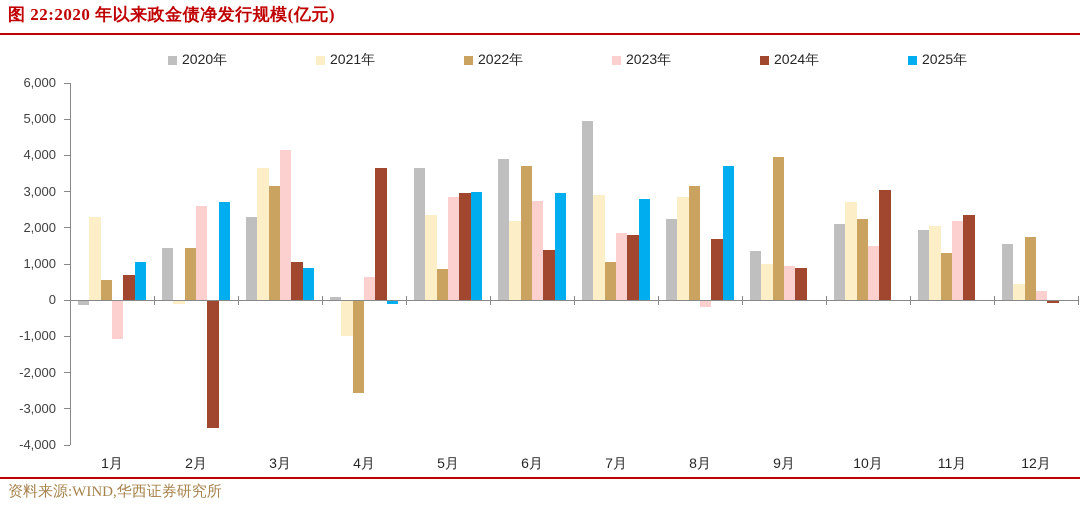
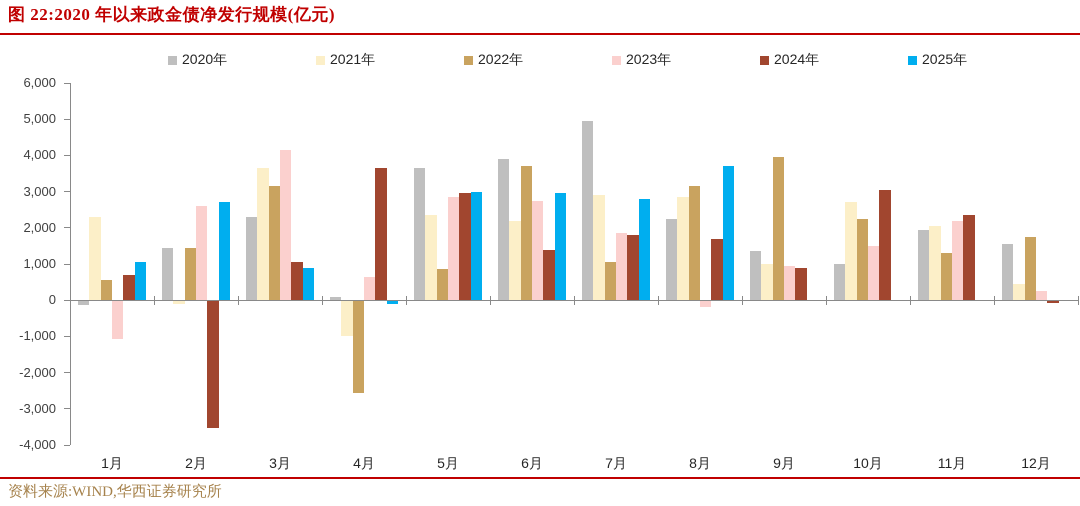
2020年/10月: 2100 -> 1000
